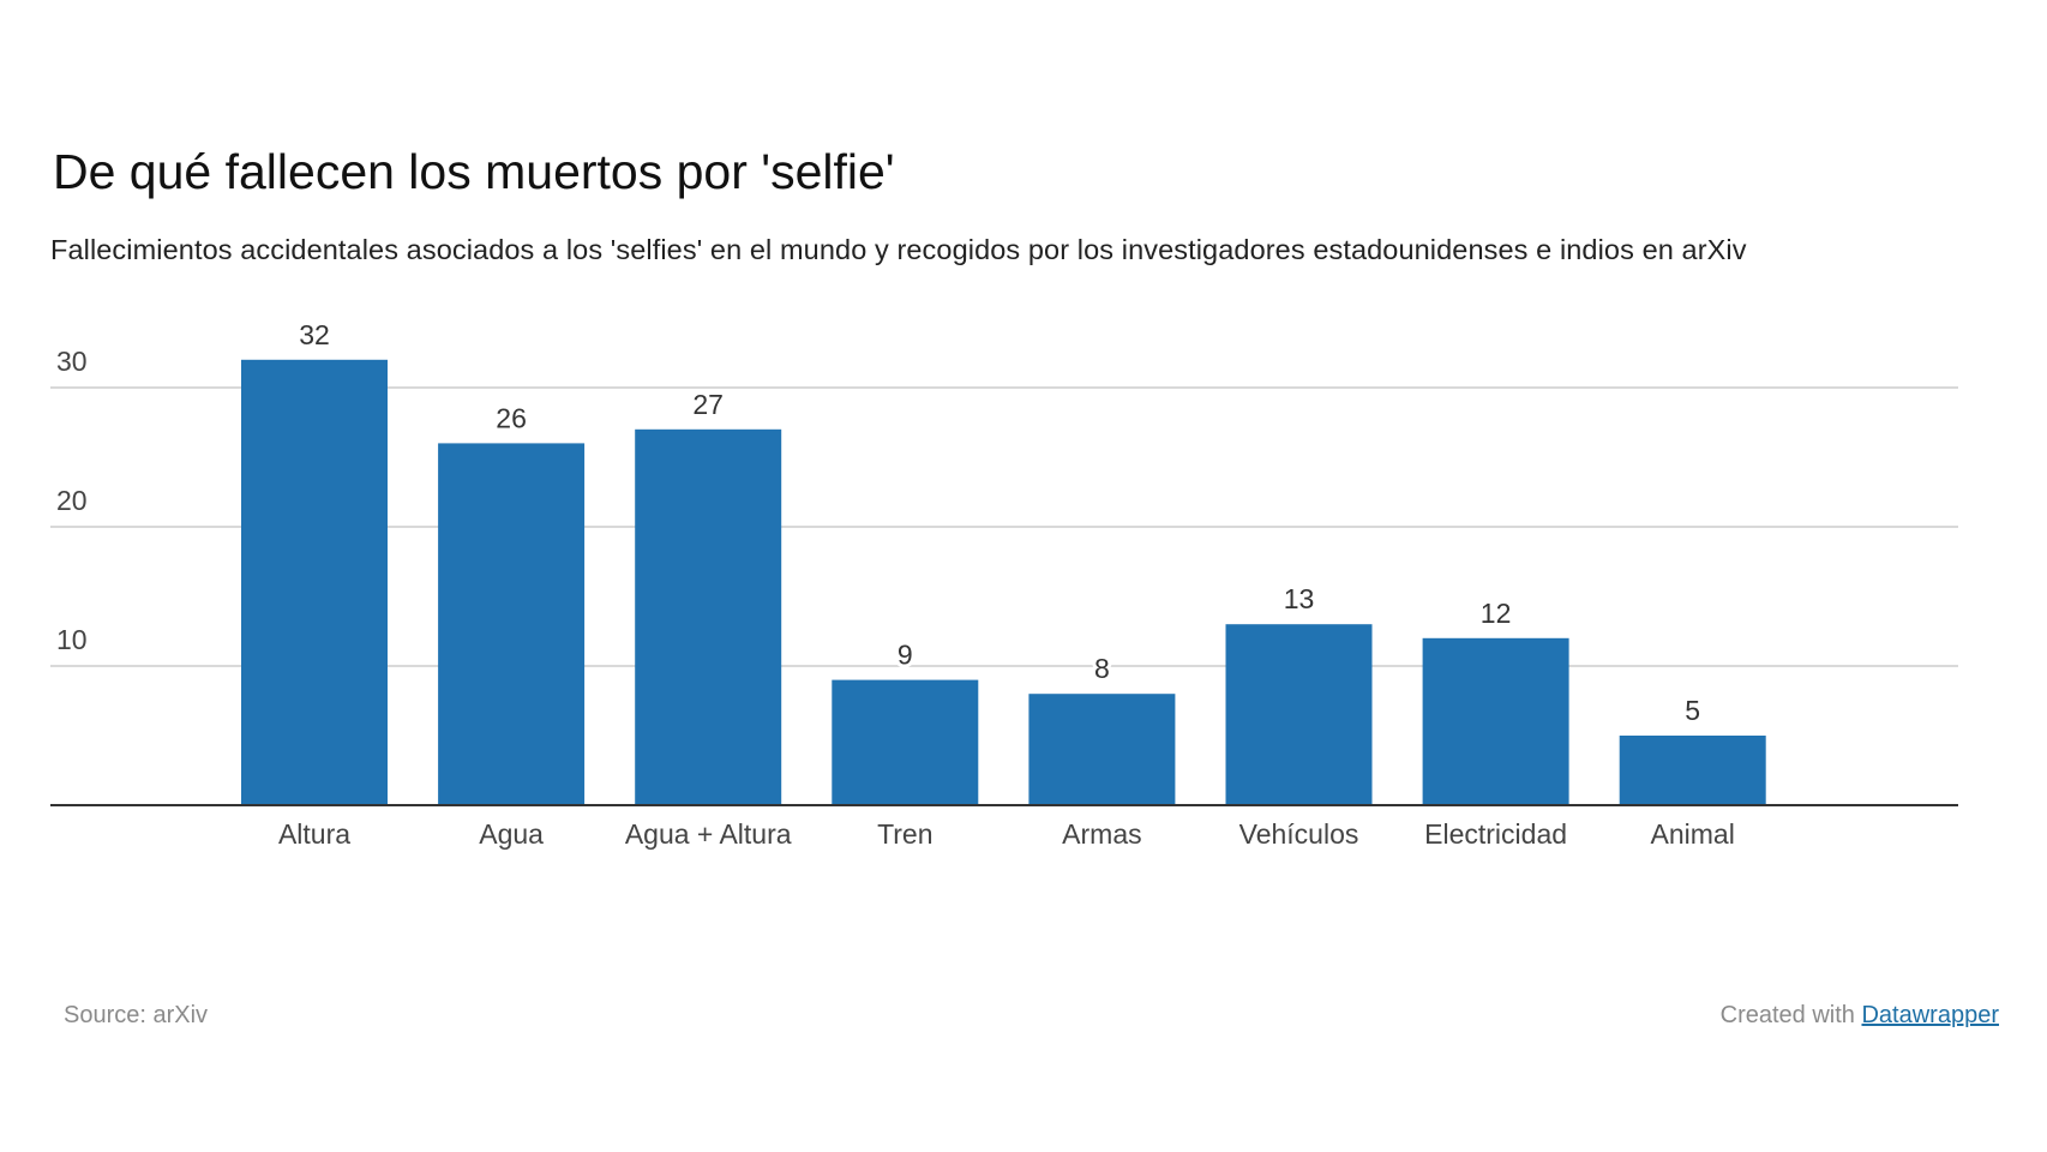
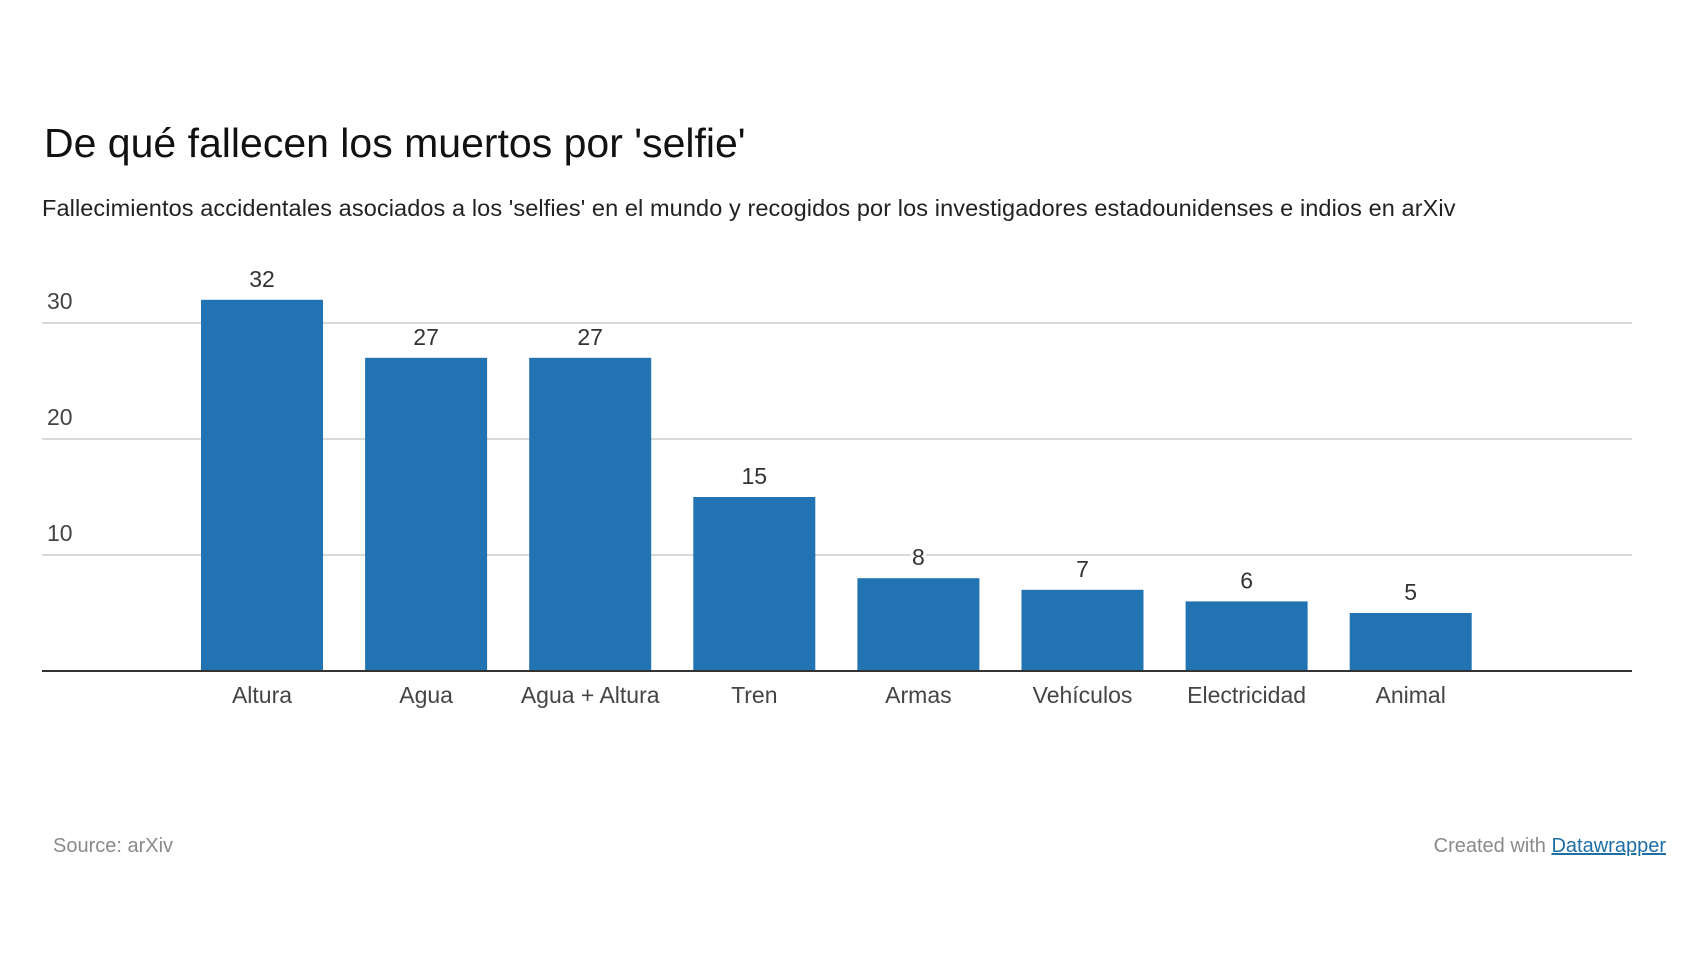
Agua: 26 -> 27
Tren: 9 -> 15
Vehículos: 13 -> 7
Electricidad: 12 -> 6
